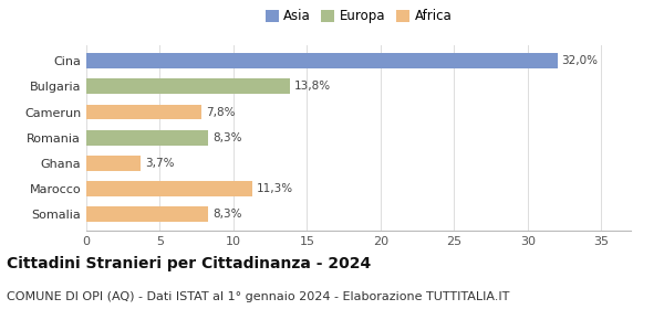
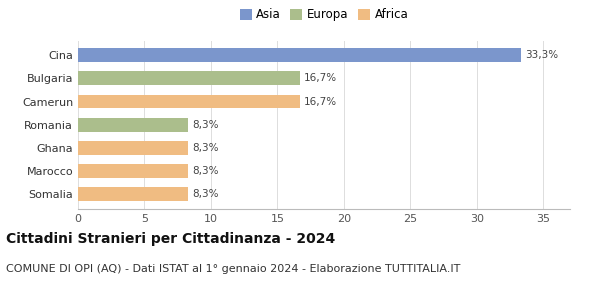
Cina: 32,0% -> 33,3%
Bulgaria: 13,8% -> 16,7%
Camerun: 7,8% -> 16,7%
Ghana: 3,7% -> 8,3%
Marocco: 11,3% -> 8,3%
